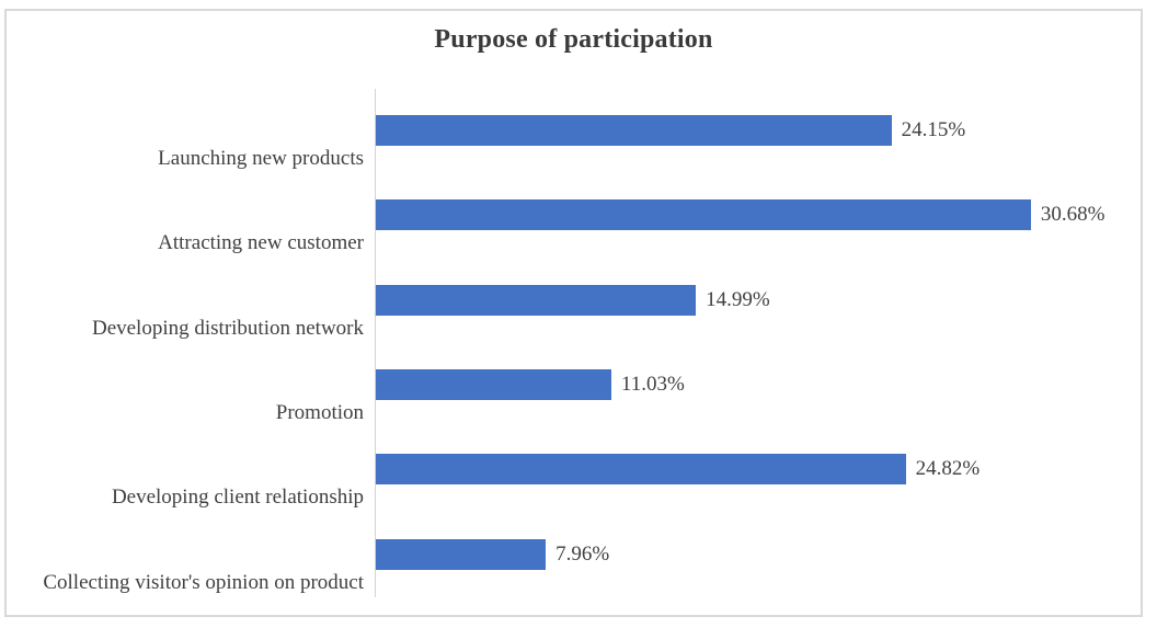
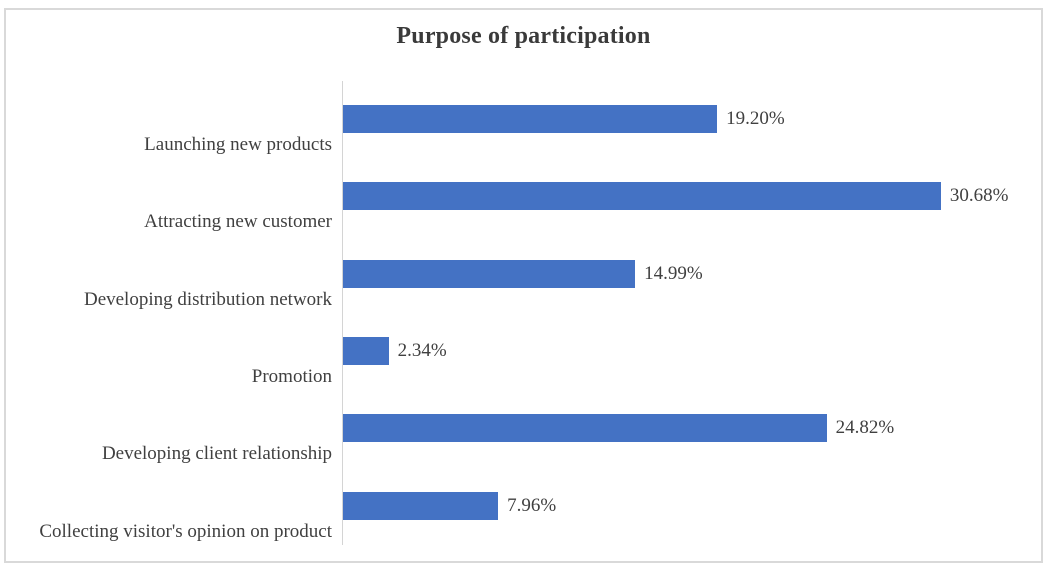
Launching new products: 24.15% -> 19.20%
Promotion: 11.03% -> 2.34%
